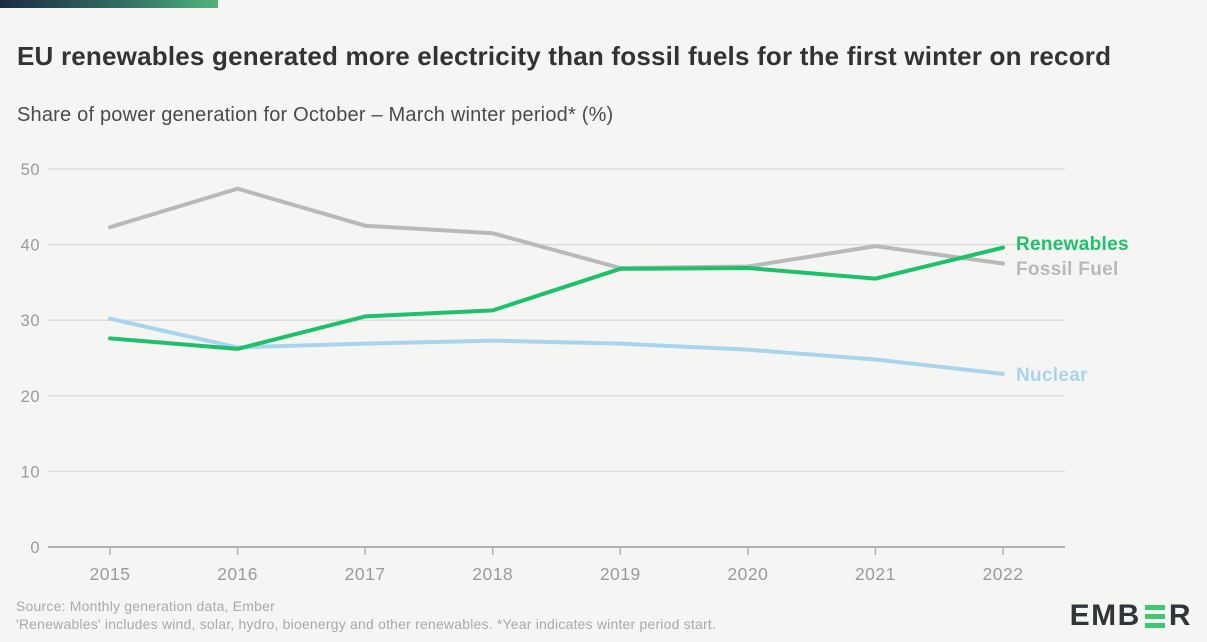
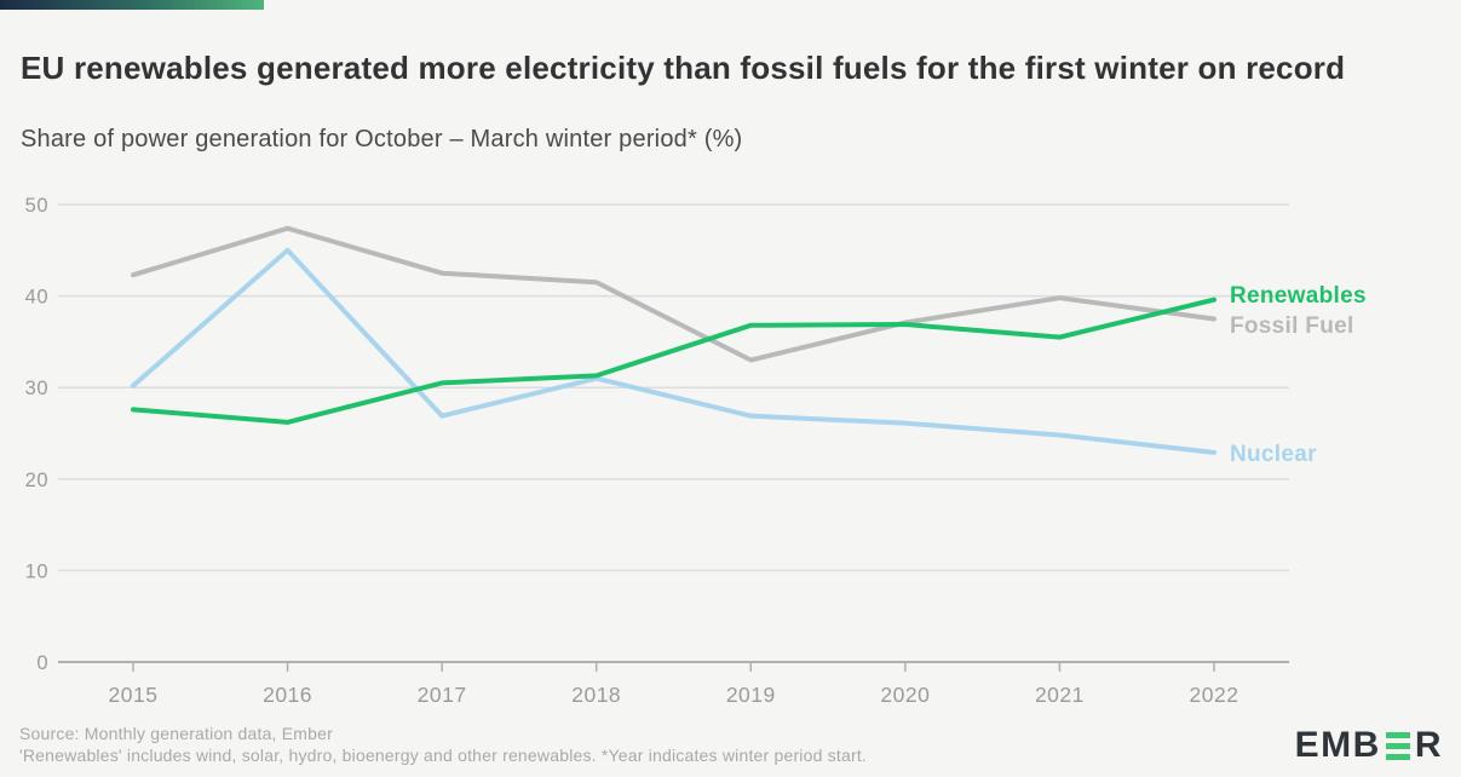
Nuclear/2016: 26 -> 45
Nuclear/2018: 27 -> 31
Fossil Fuel/2019: 37 -> 33
